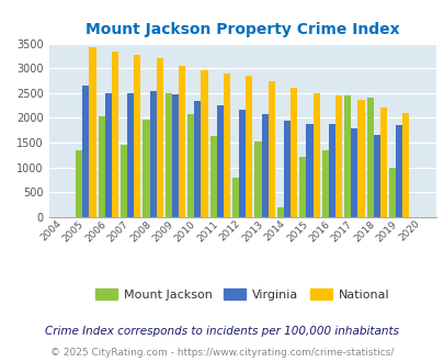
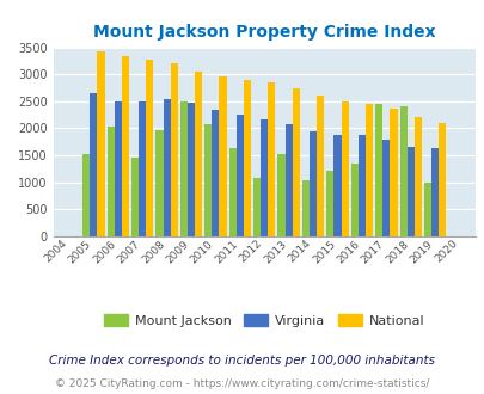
Mount Jackson/2005: 1350 -> 1530
Mount Jackson/2012: 800 -> 1080
Mount Jackson/2014: 200 -> 1040
Virginia/2019: 1850 -> 1630
